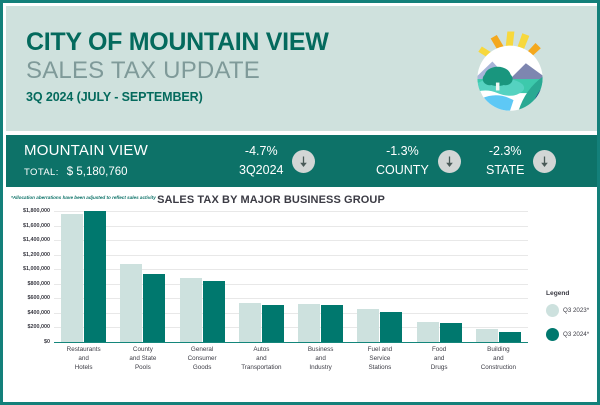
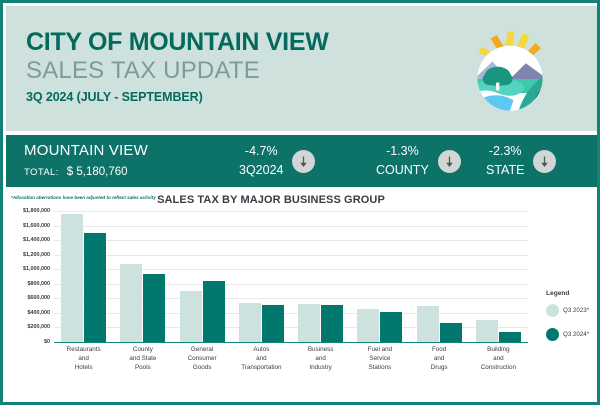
Q3 2024*/Restaurants and Hotels: $1800000 -> $1500000
Q3 2023*/General Consumer Goods: $900000 -> $700000
Q3 2023*/Food and Drugs: $300000 -> $500000
Q3 2023*/Building and Construction: $200000 -> $300000
